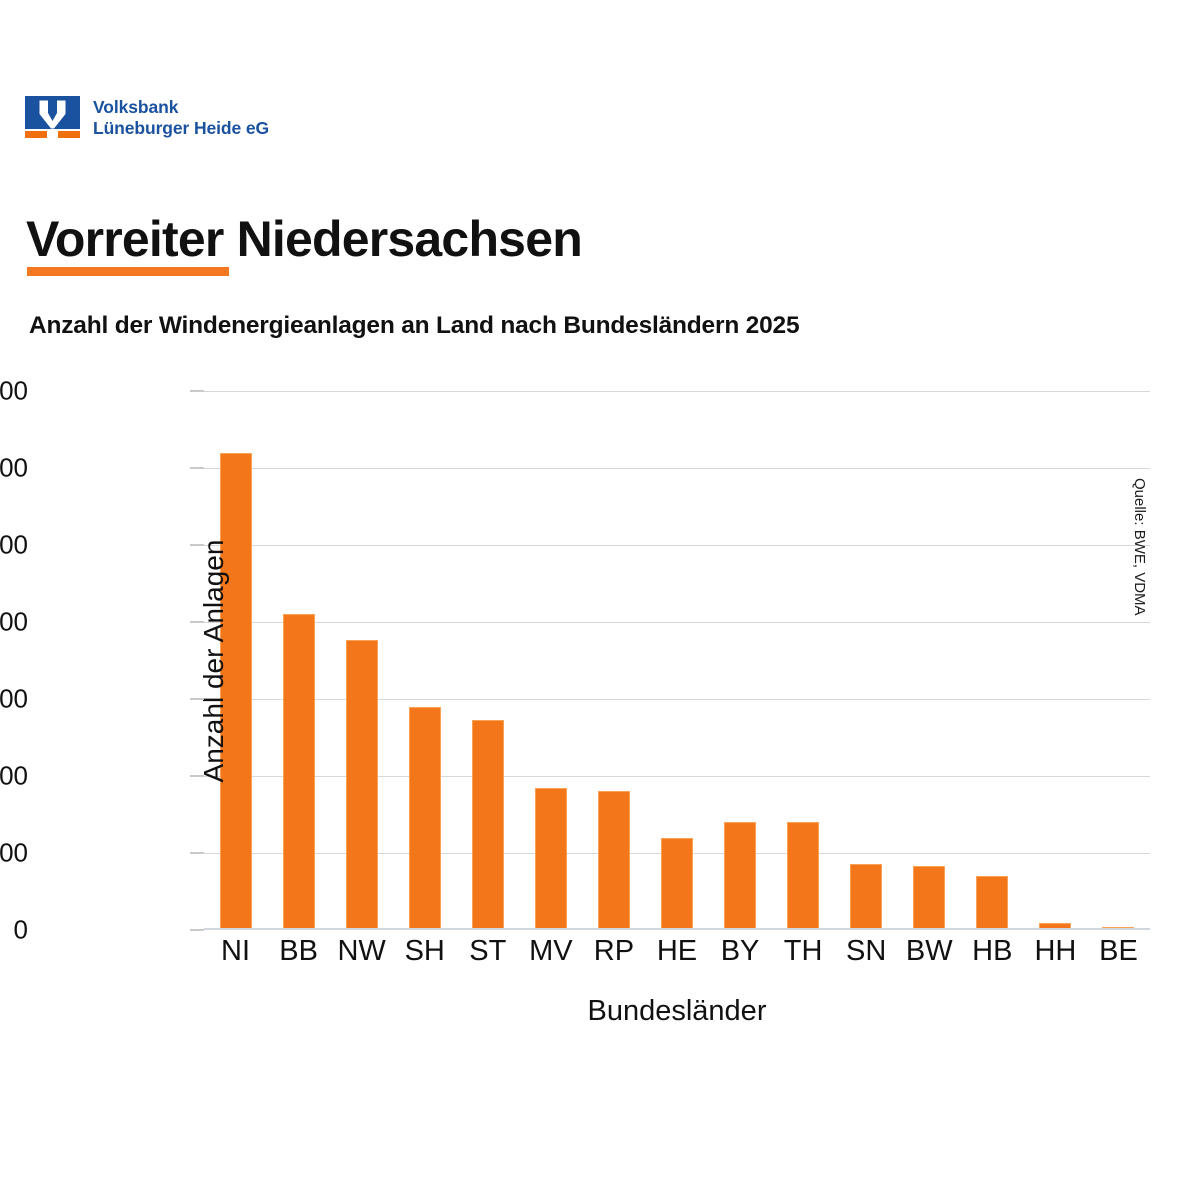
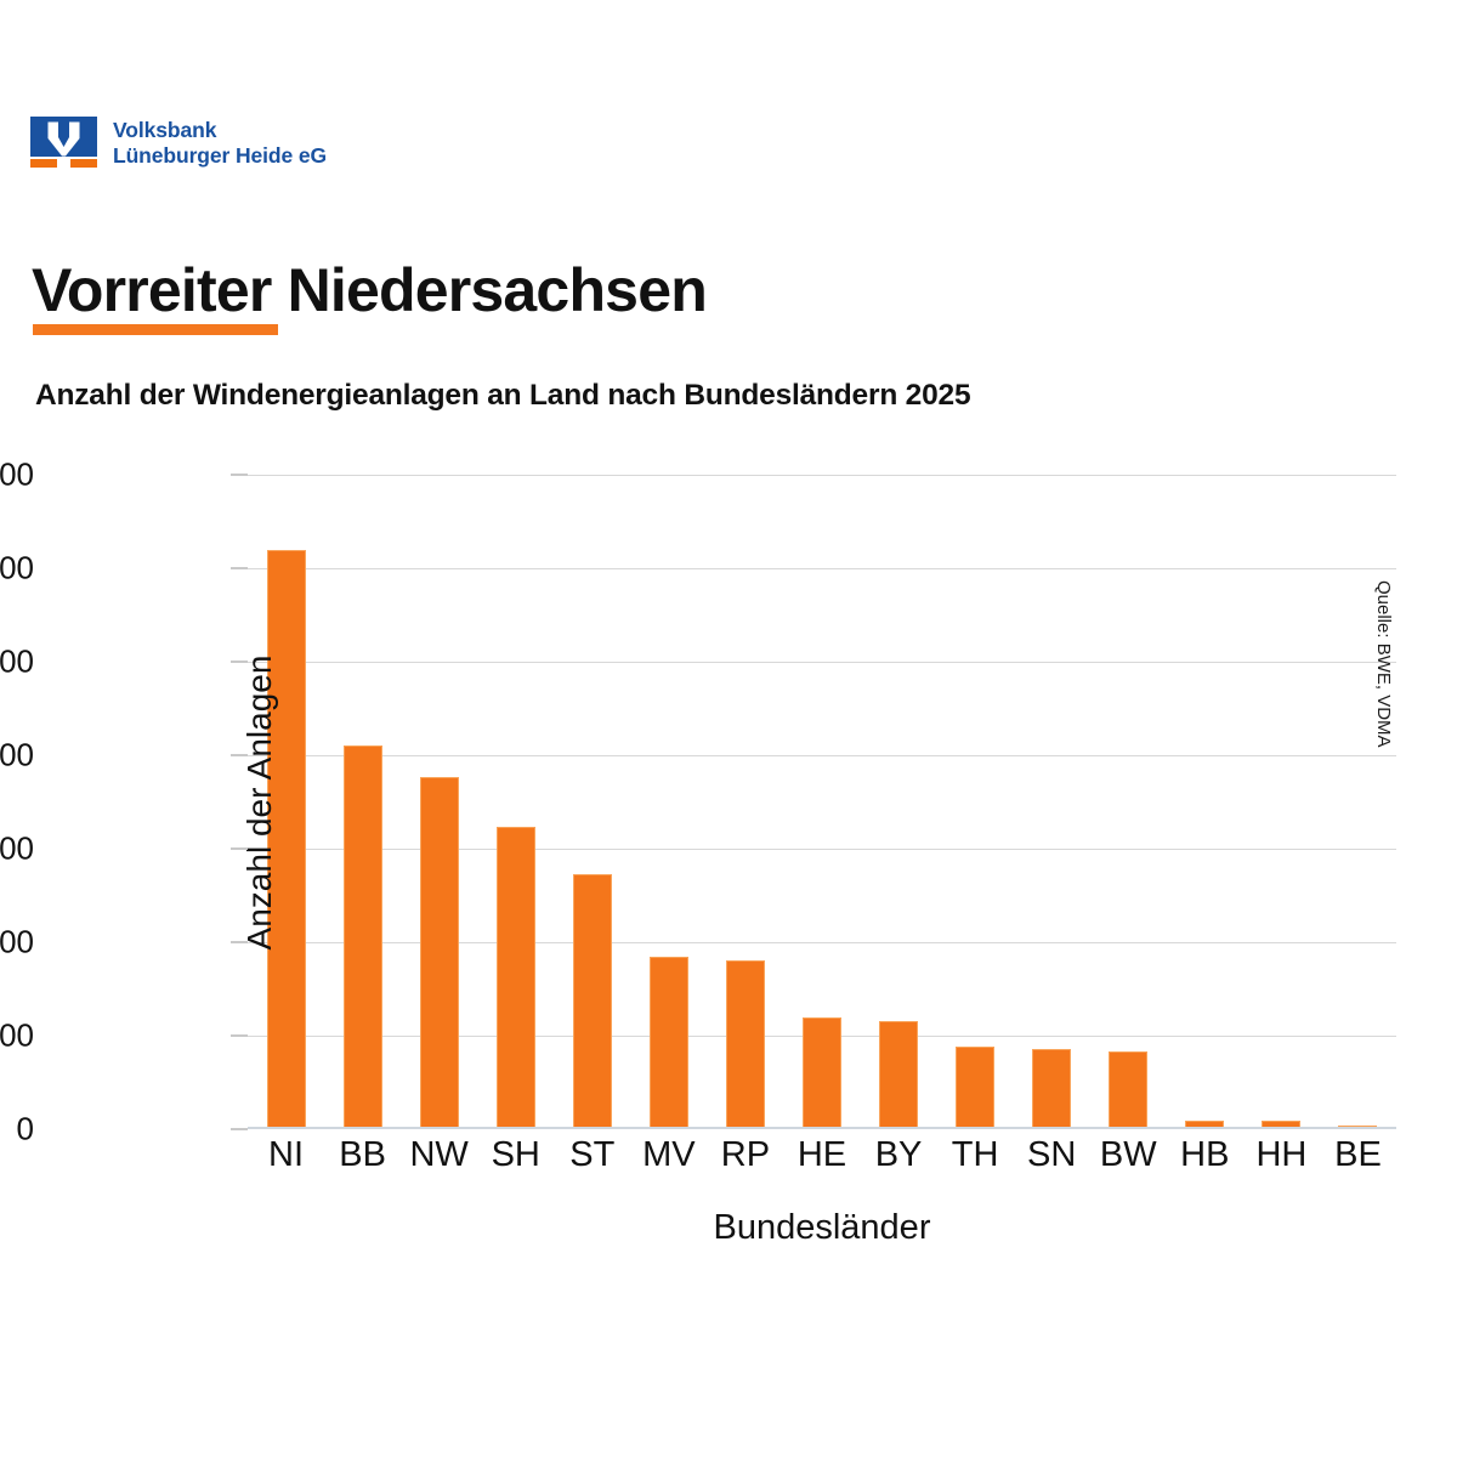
SH: 2900 -> 3200
BY: 1400 -> 1200
TH: 1400 -> 900
HB: 700 -> 100
